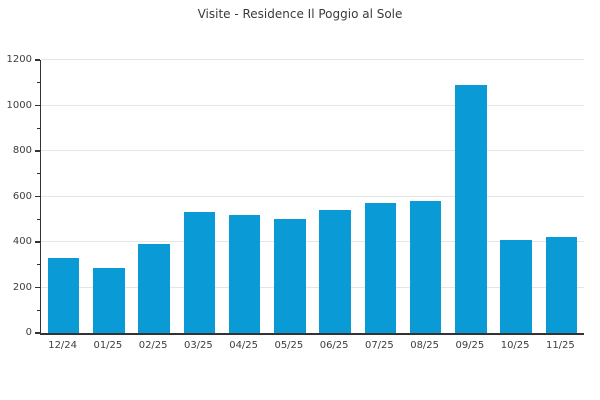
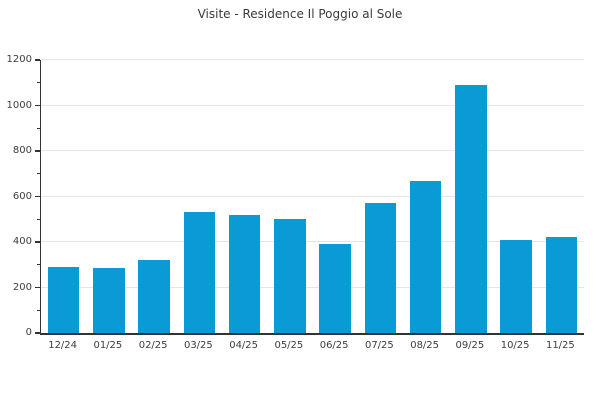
12/24: 330 -> 290
02/25: 390 -> 320
06/25: 540 -> 390
08/25: 580 -> 670
